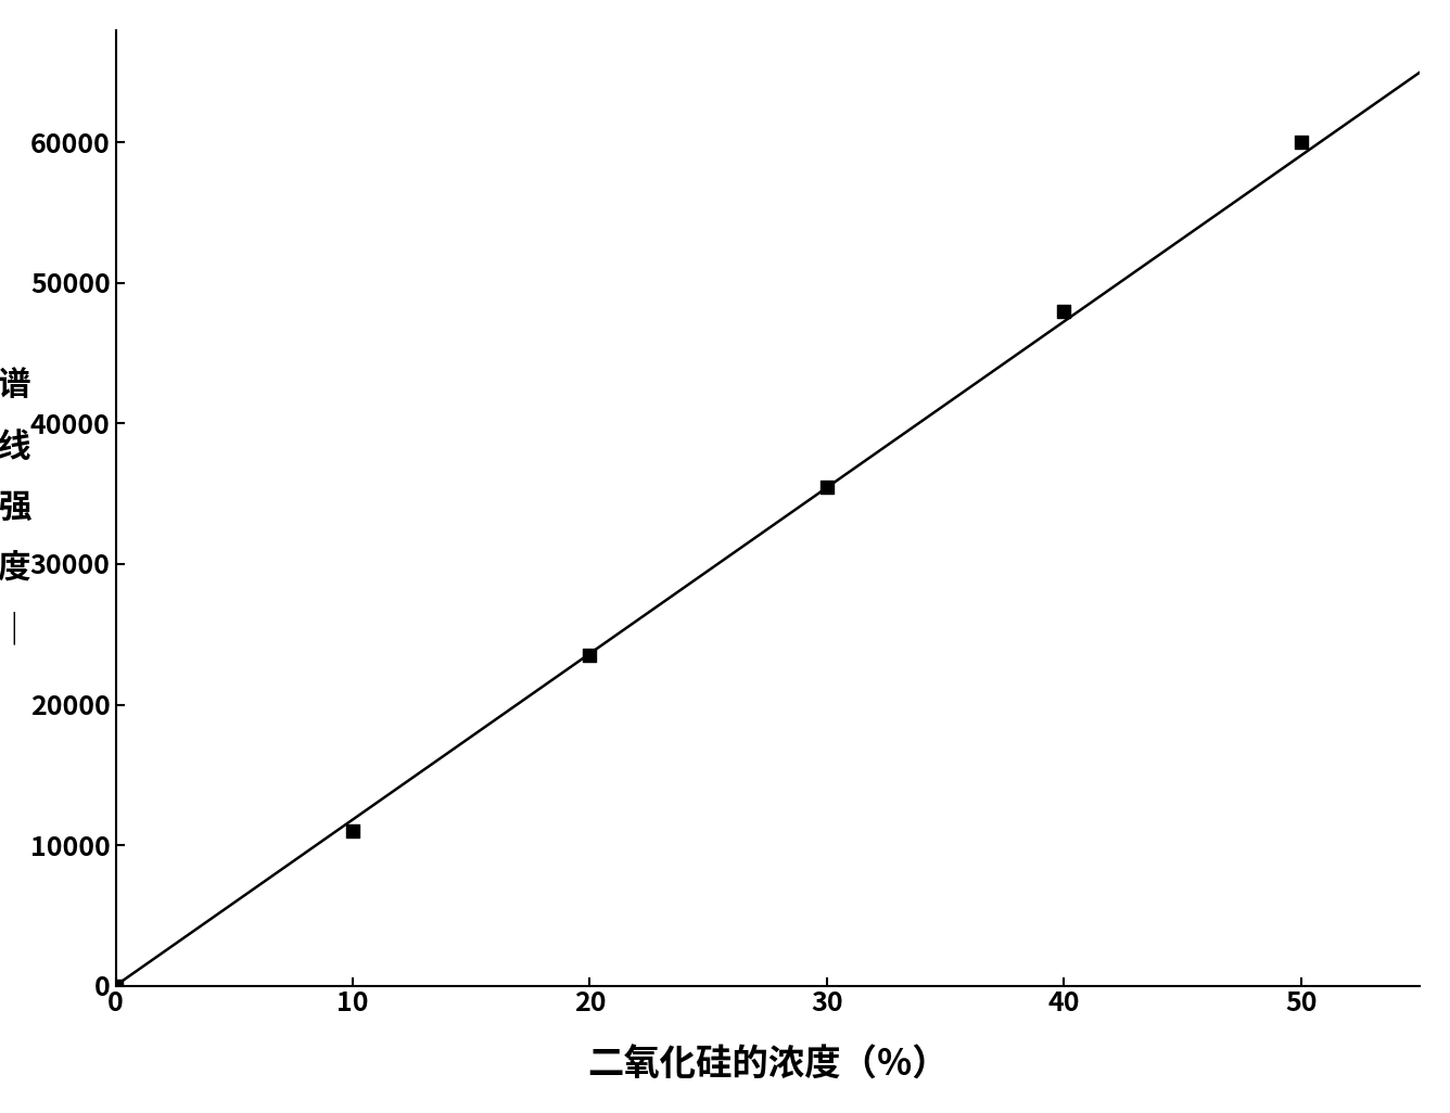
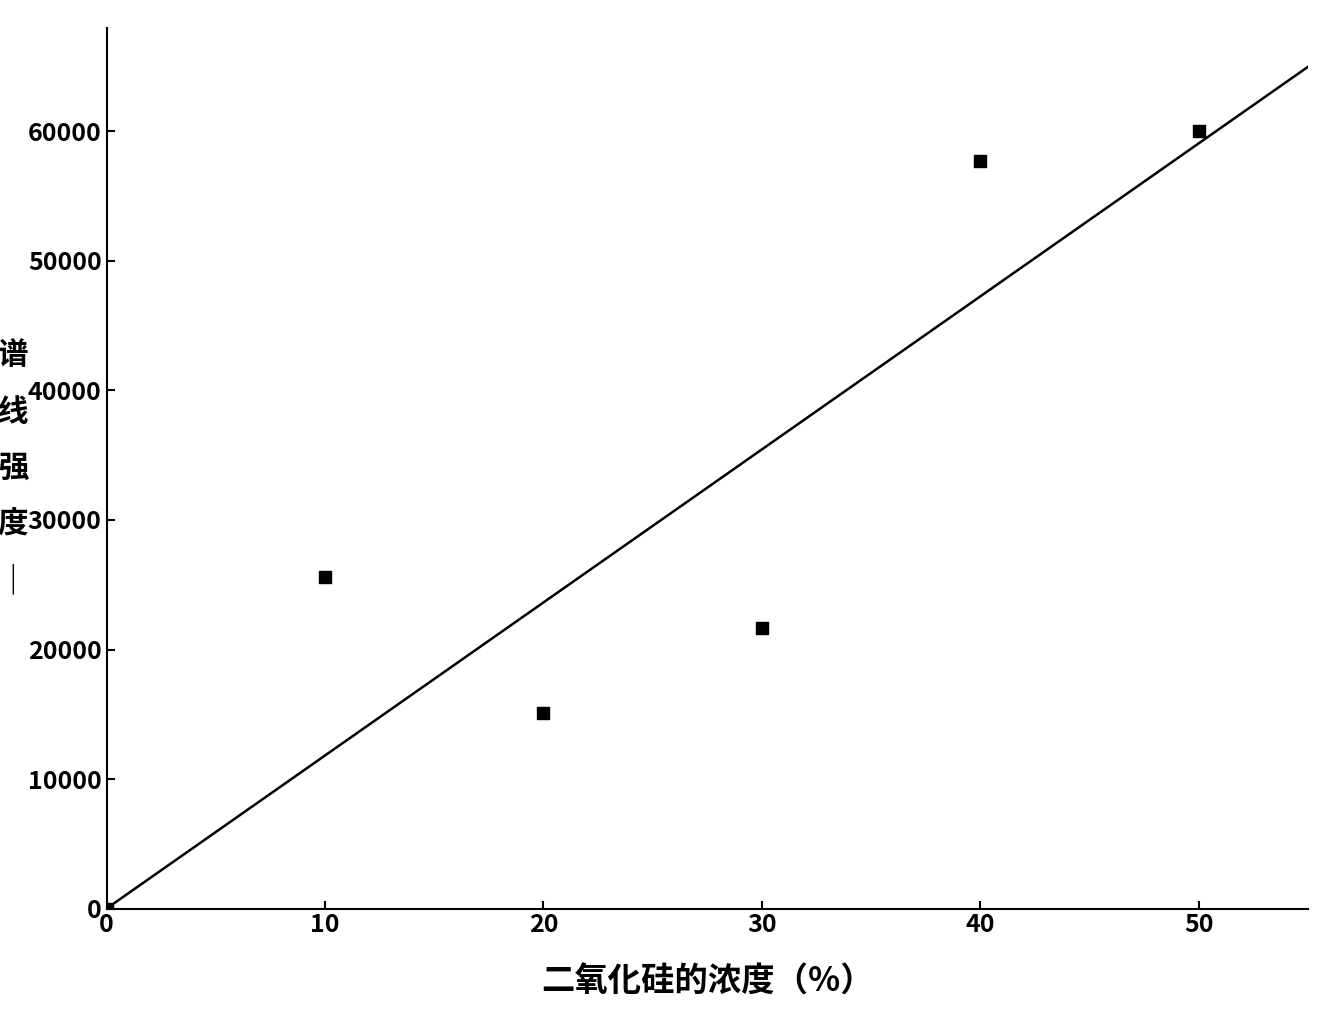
10: 11000 -> 25600
20: 23500 -> 15100
30: 35500 -> 21700
40: 48000 -> 57700
